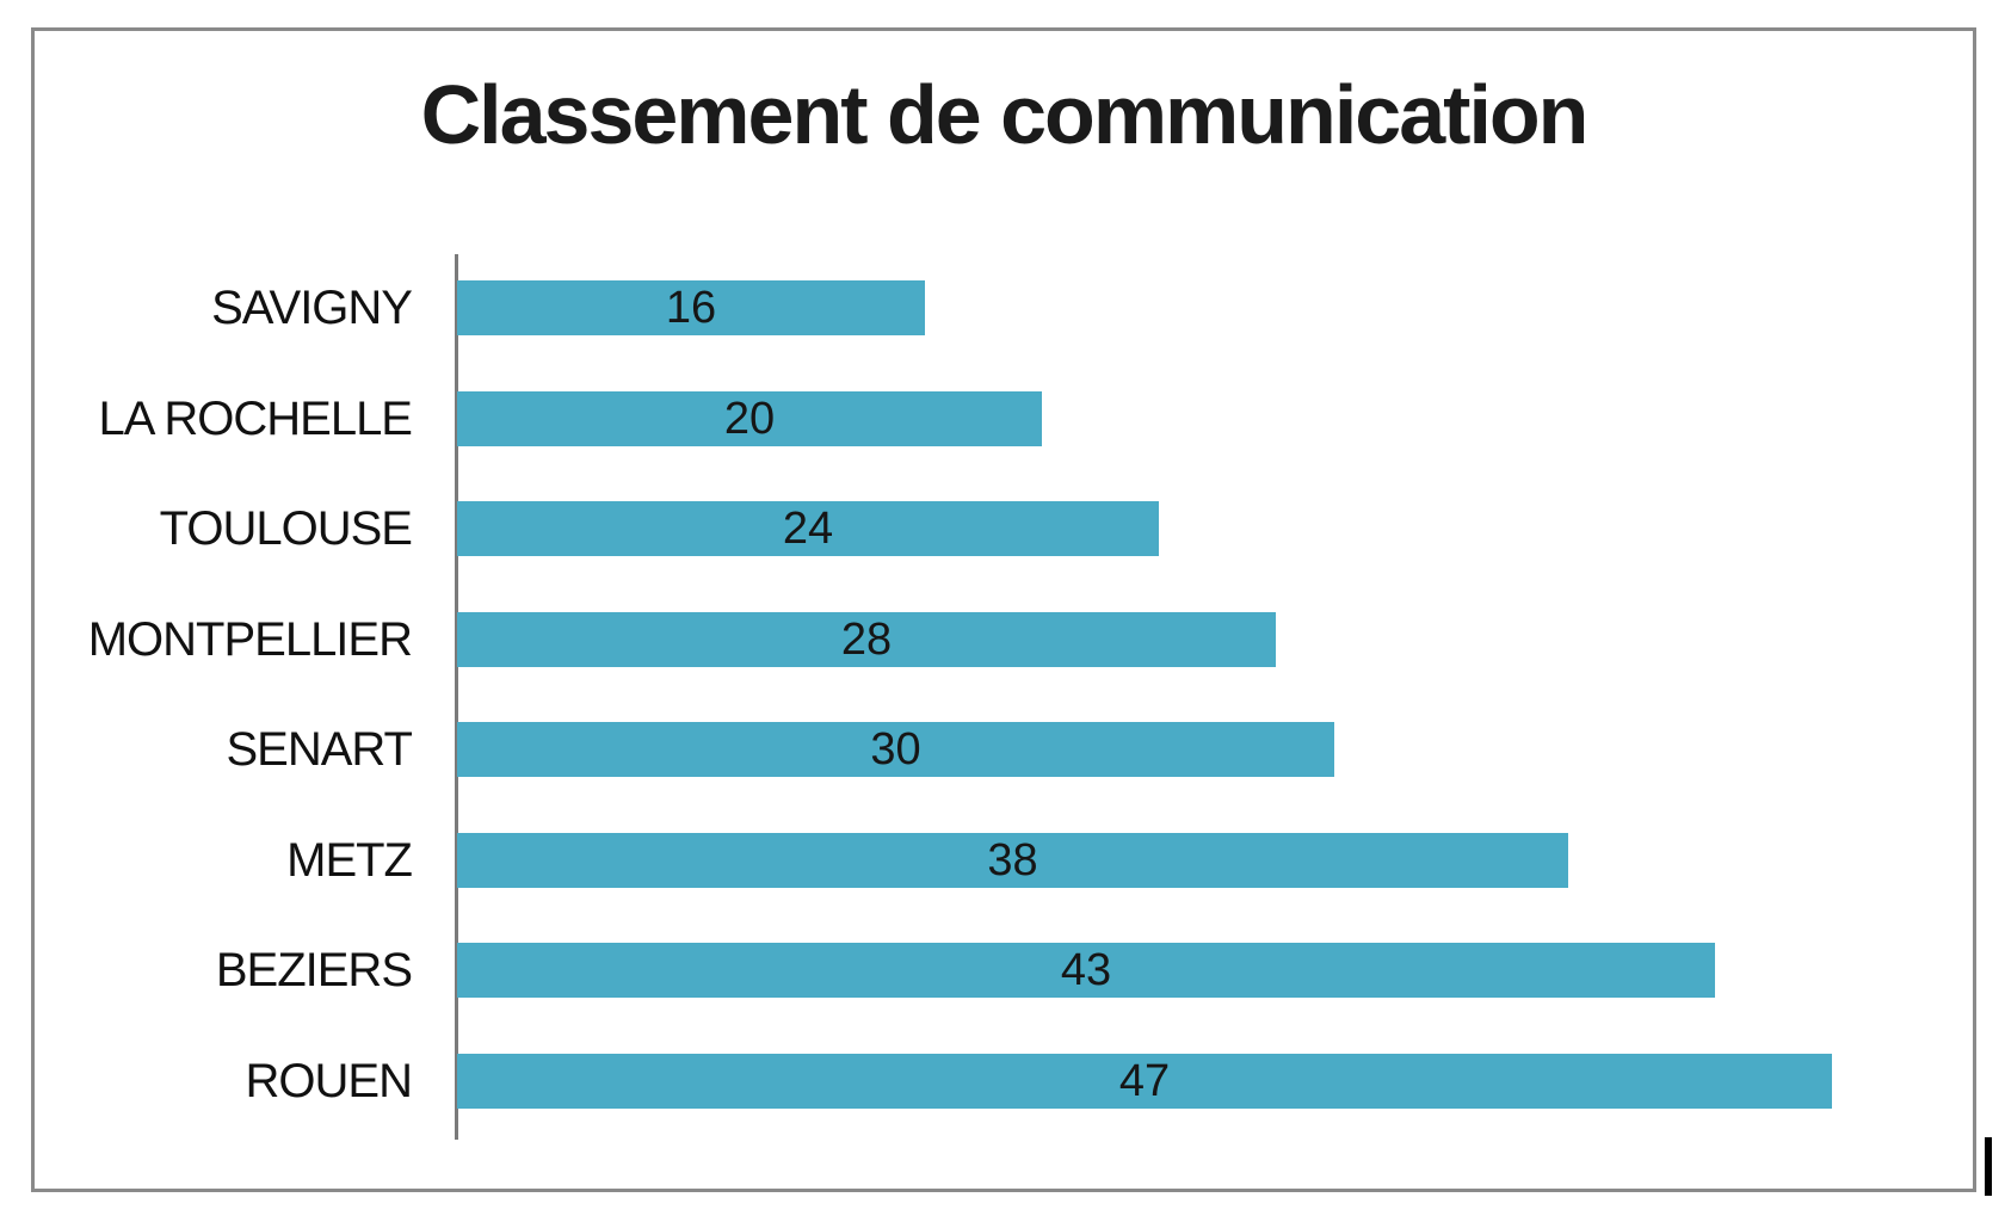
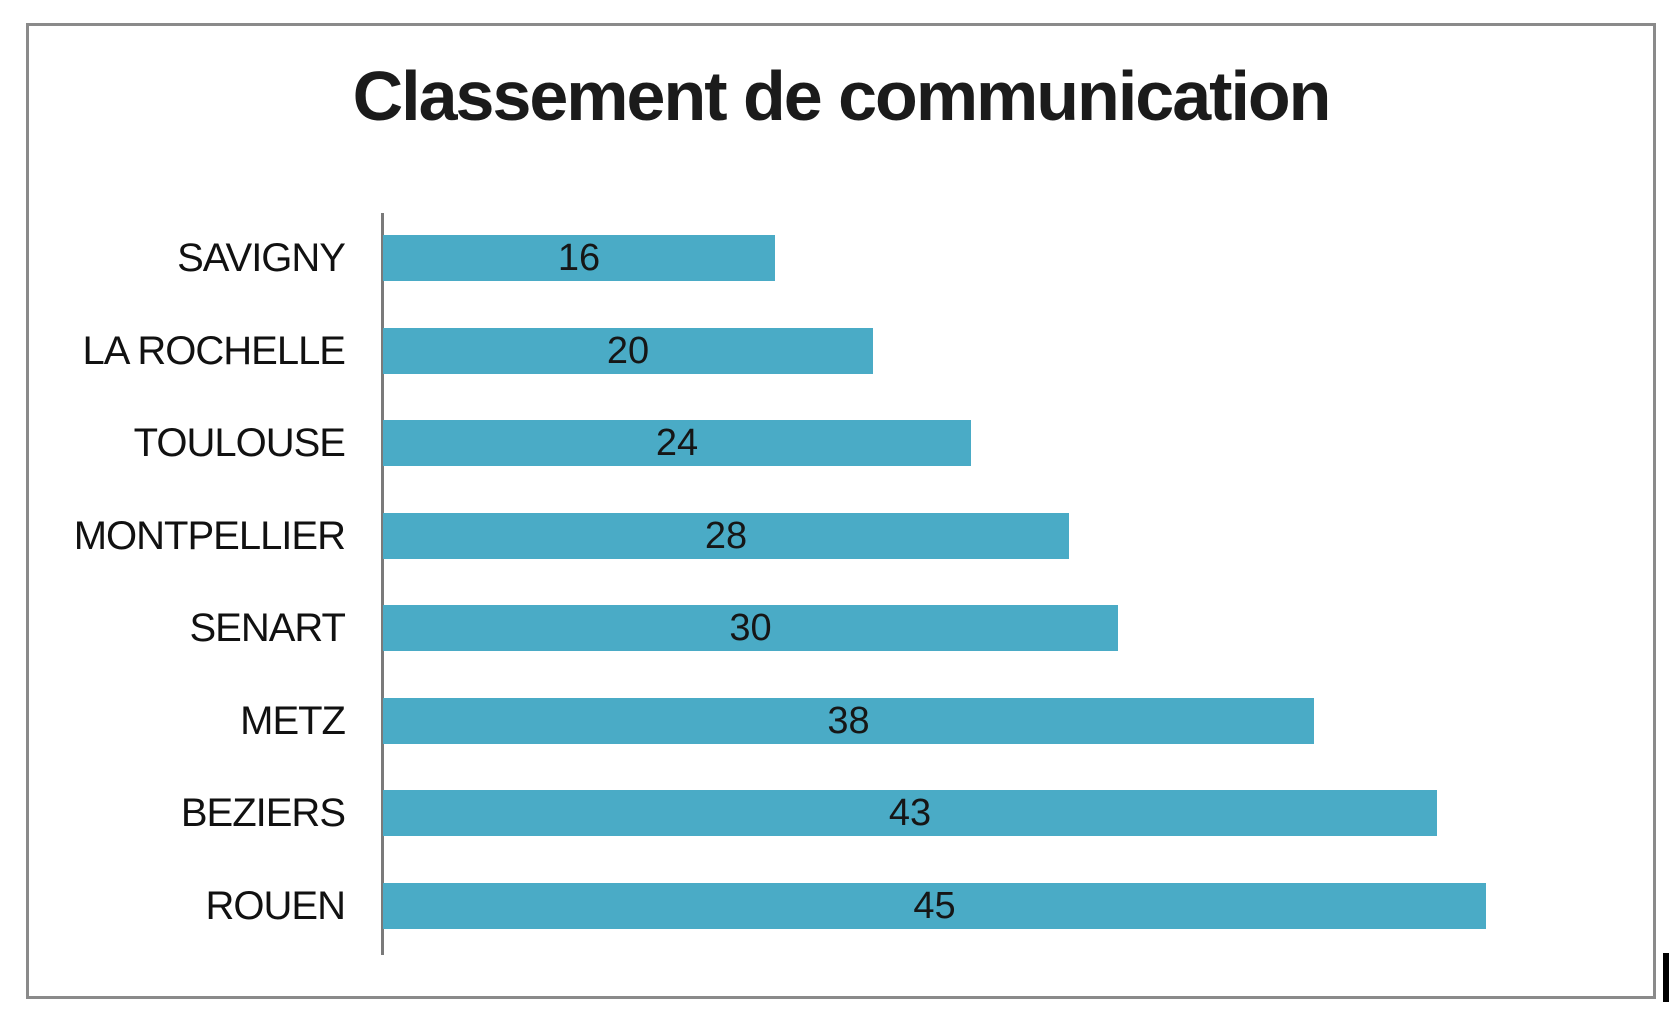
ROUEN: 47 -> 45
